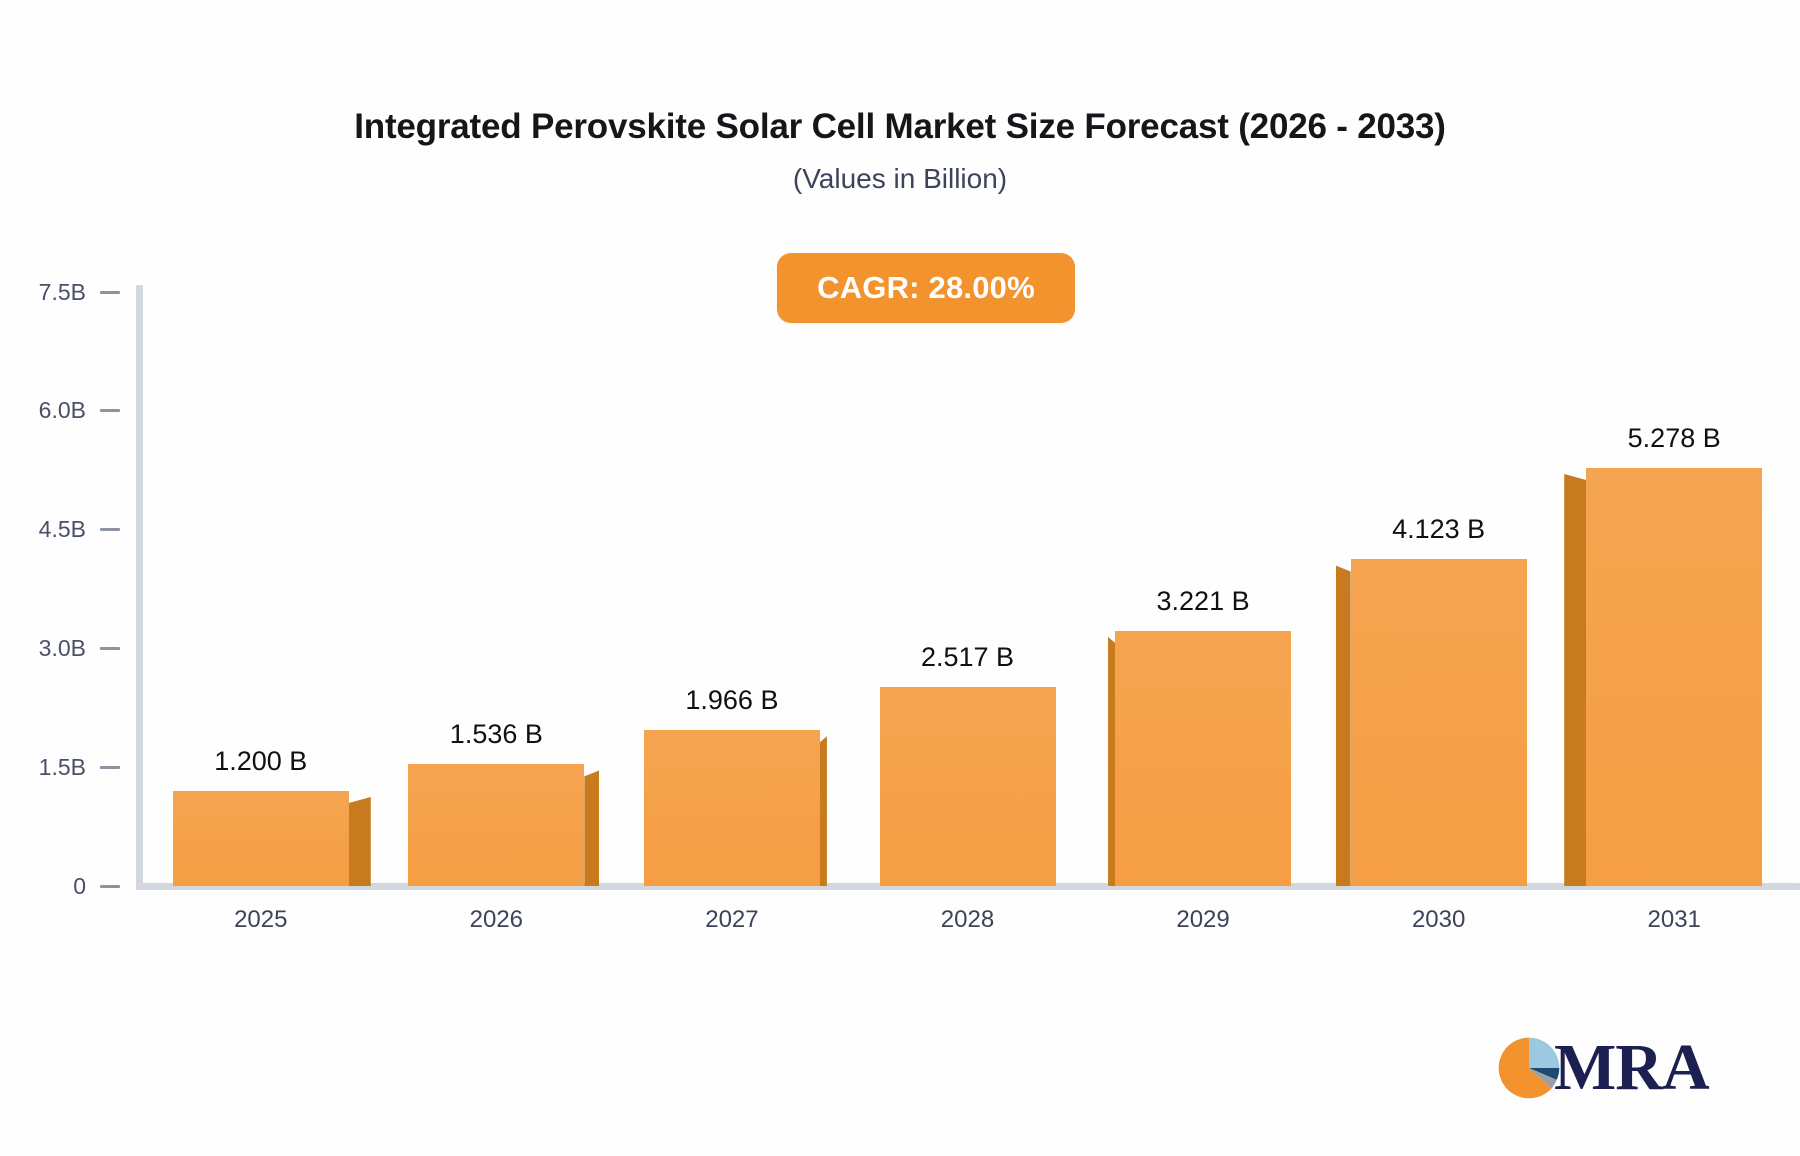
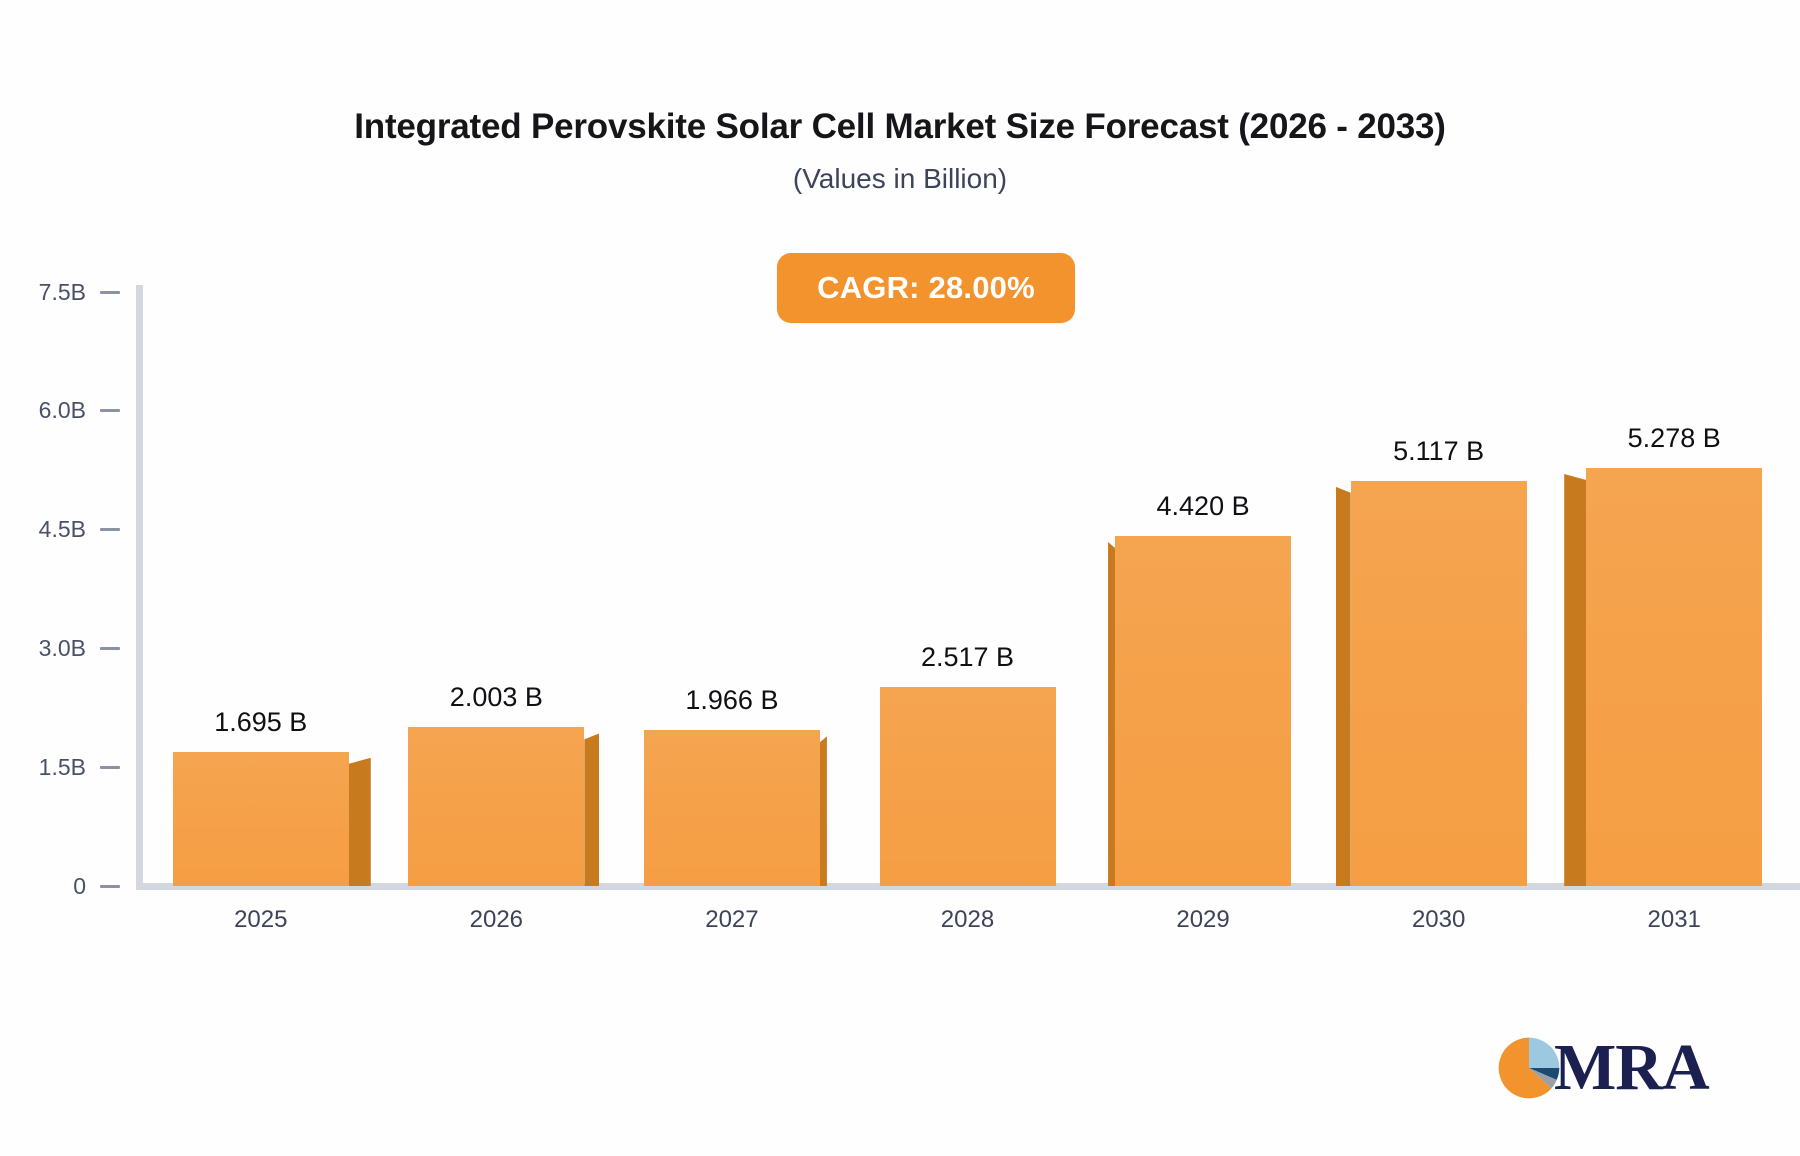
2025: 1.200 -> 1.695
2026: 1.536 -> 2.003
2029: 3.221 -> 4.420
2030: 4.123 -> 5.117
